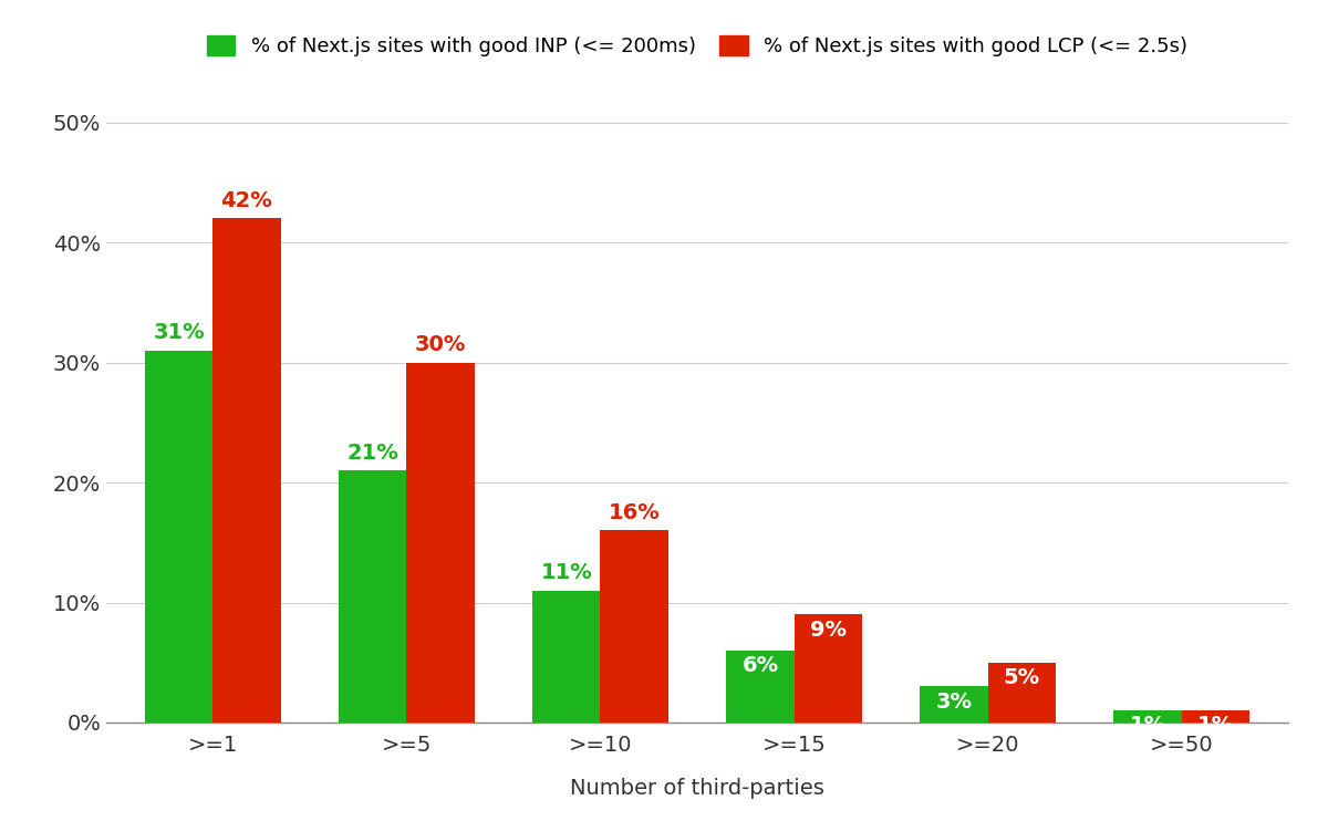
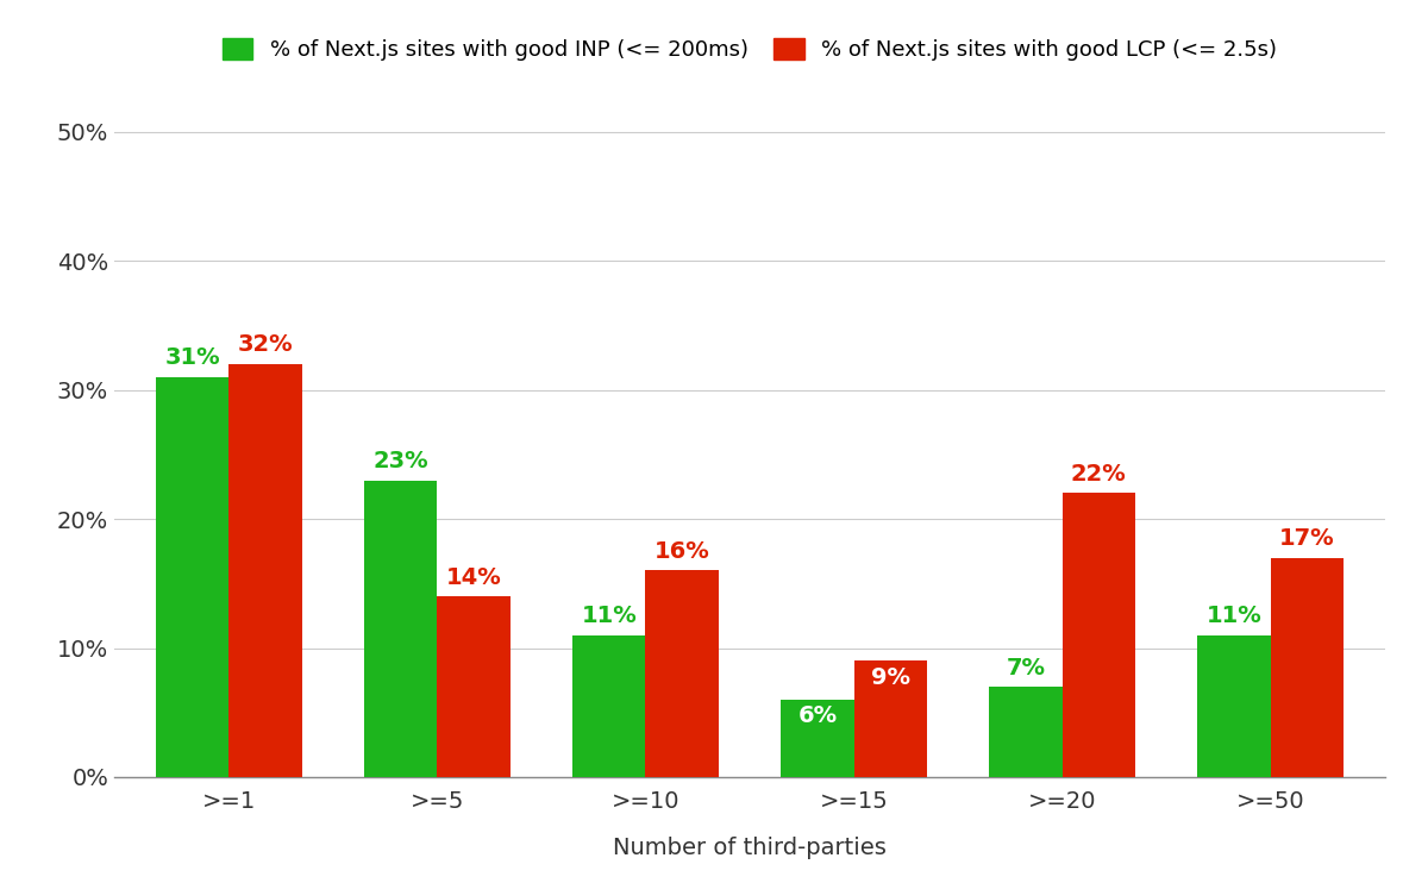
% of Next.js sites with good LCP (<= 2.5s)/>=1: 42% -> 32%
% of Next.js sites with good INP (<= 200ms)/>=5: 21% -> 23%
% of Next.js sites with good LCP (<= 2.5s)/>=5: 30% -> 14%
% of Next.js sites with good INP (<= 200ms)/>=20: 3% -> 7%
% of Next.js sites with good LCP (<= 2.5s)/>=20: 5% -> 22%
% of Next.js sites with good INP (<= 200ms)/>=50: 1% -> 11%
% of Next.js sites with good LCP (<= 2.5s)/>=50: 1% -> 17%
